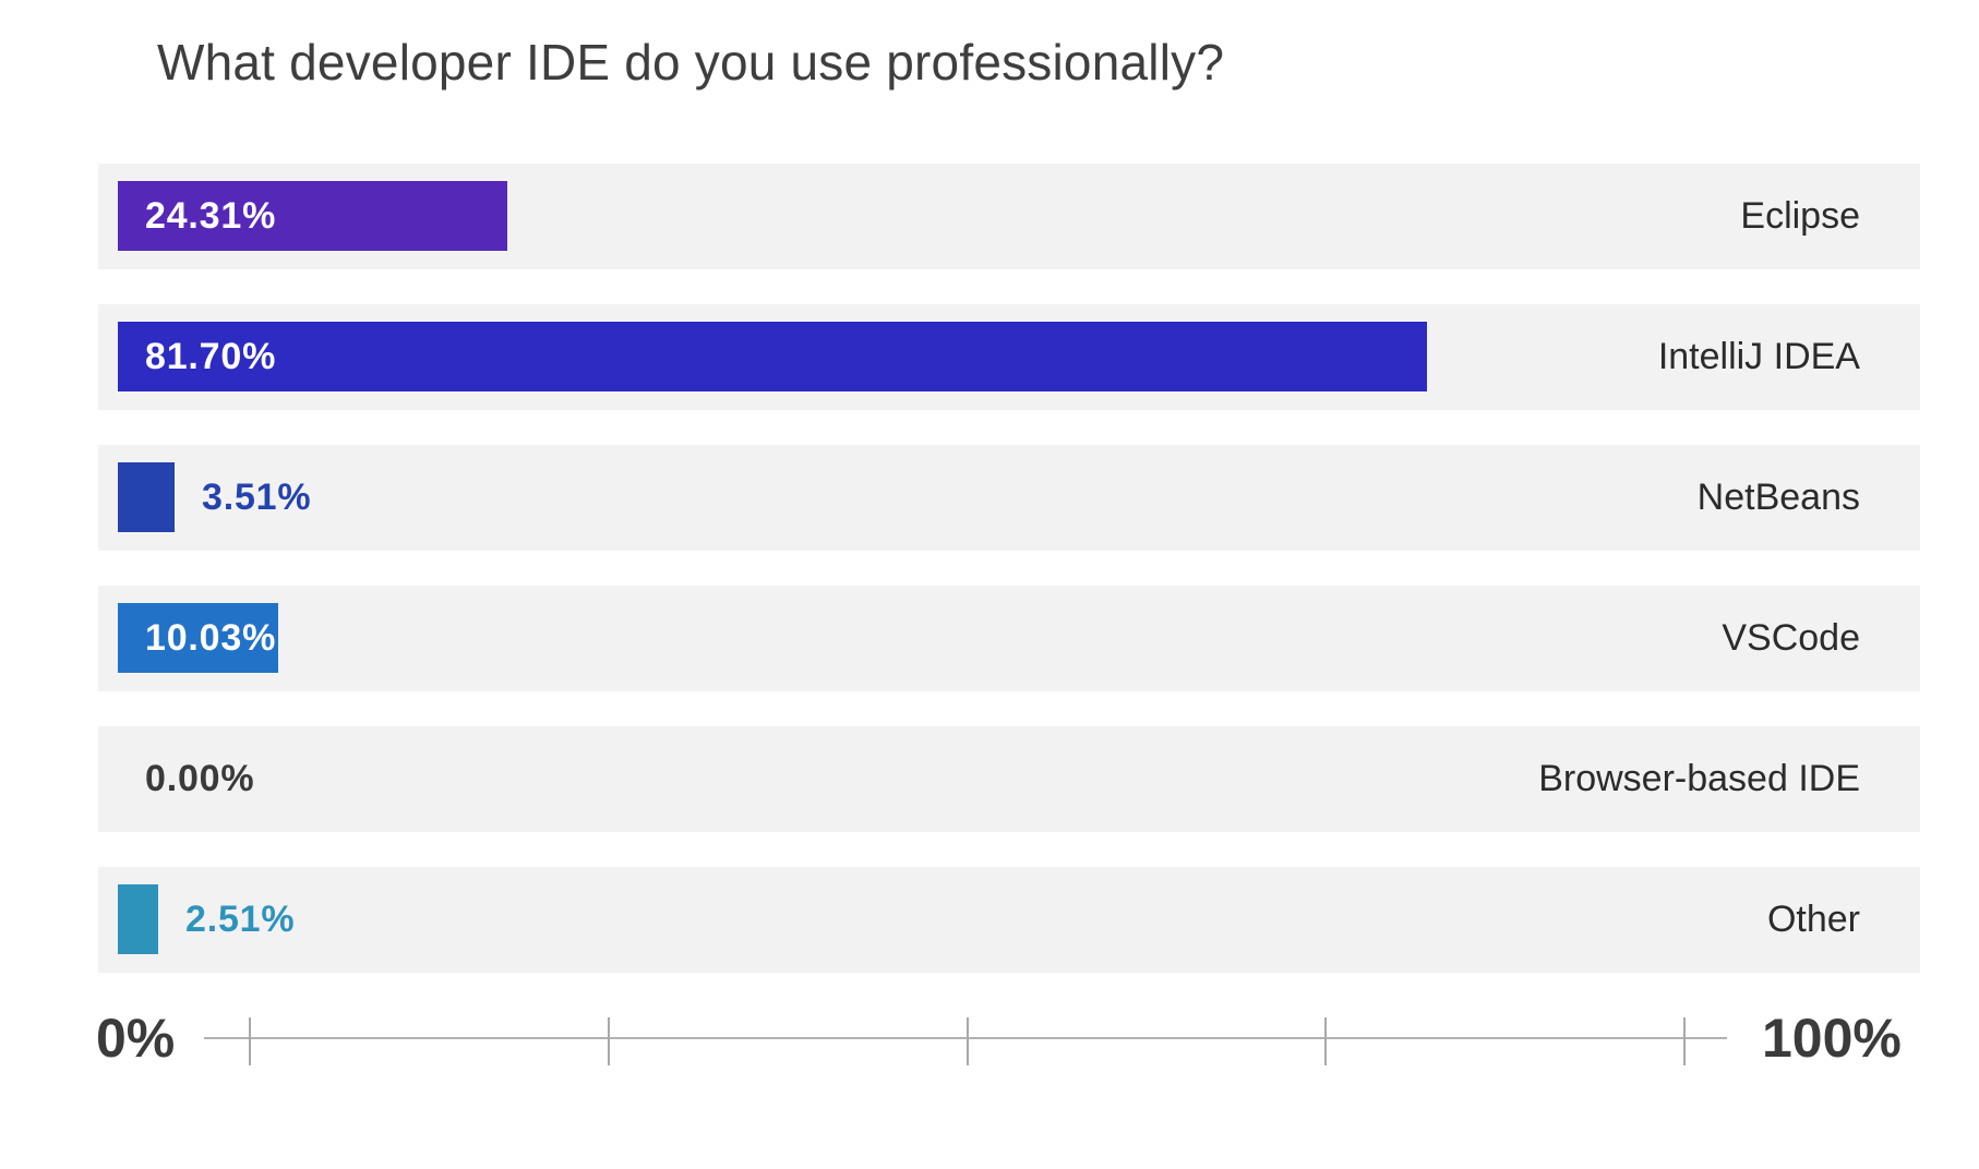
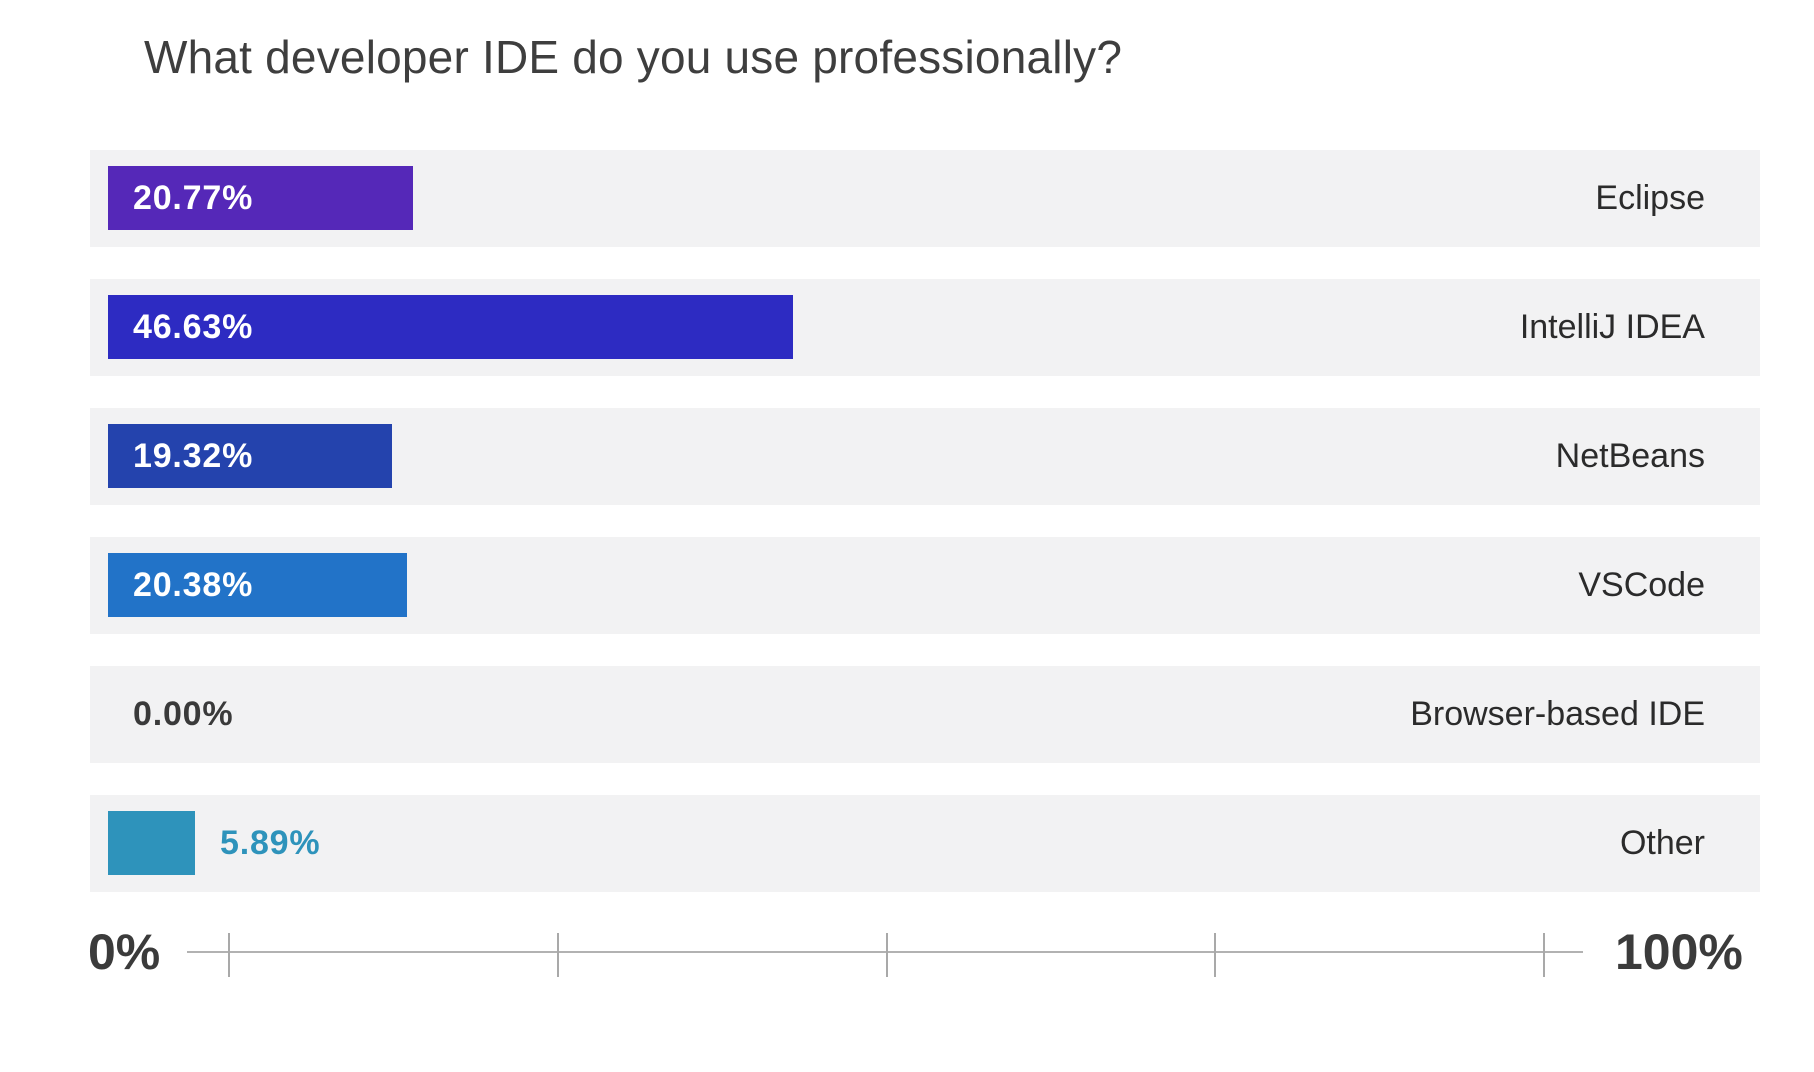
Eclipse: 24.31% -> 20.77%
IntelliJ IDEA: 81.70% -> 46.63%
NetBeans: 3.51% -> 19.32%
VSCode: 10.03% -> 20.38%
Other: 2.51% -> 5.89%
